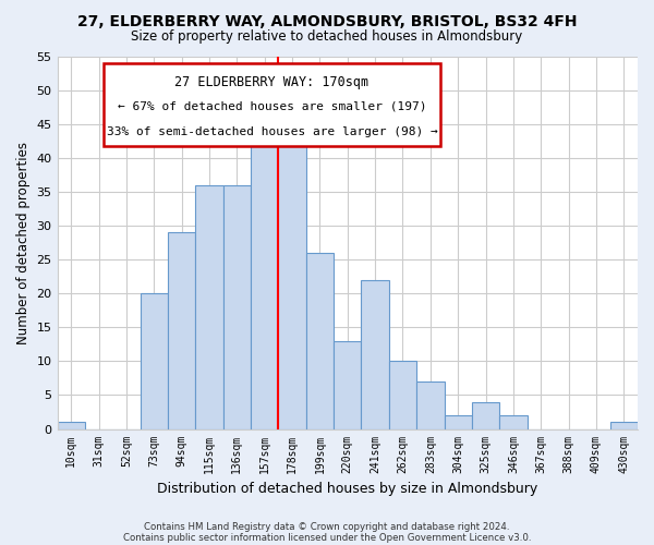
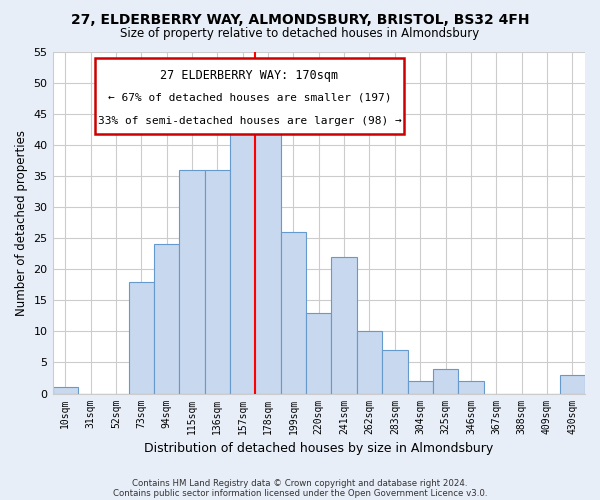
73sqm: 20 -> 18
94sqm: 29 -> 24
430sqm: 1 -> 3
